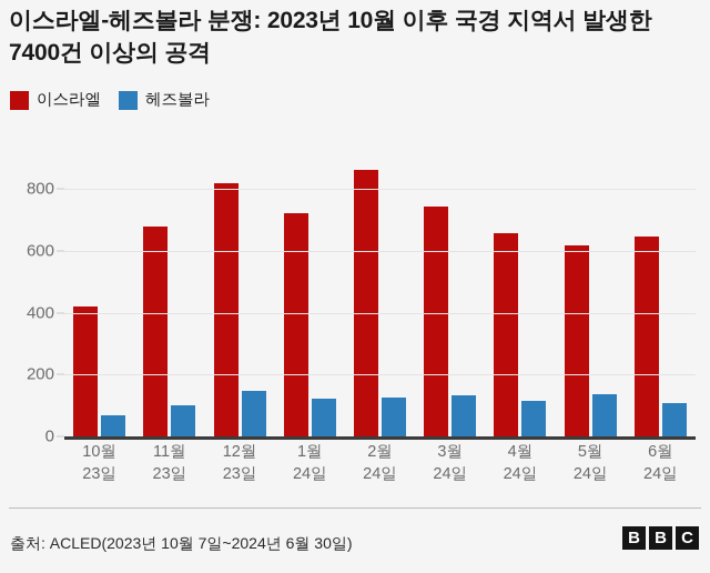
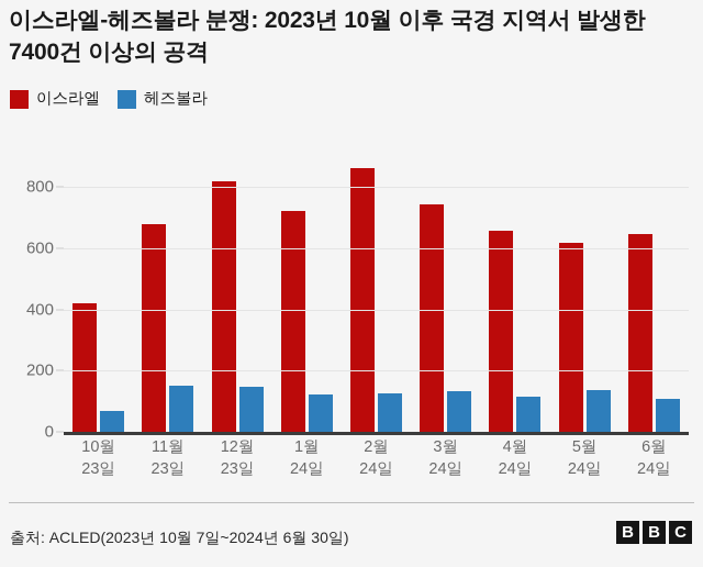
헤즈볼라/11월 23일: 100 -> 150
